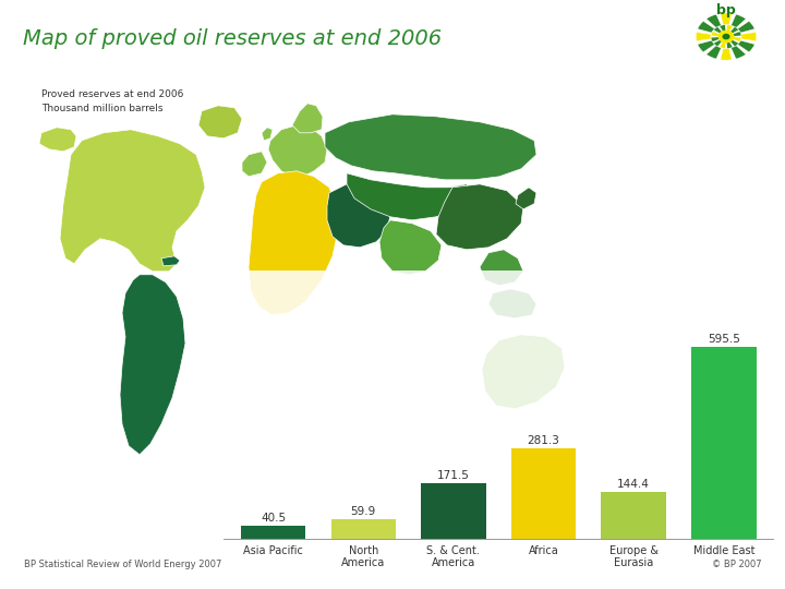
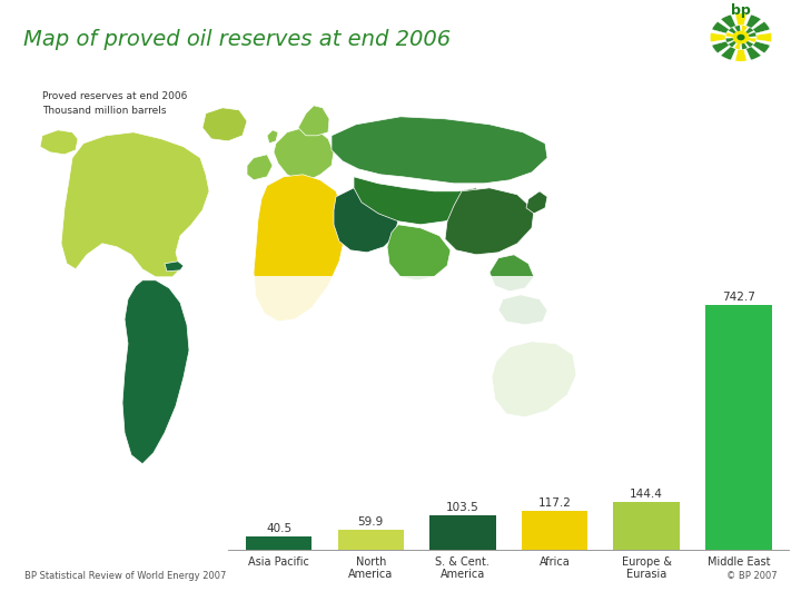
S. & Cent. America: 171.5 -> 103.5
Africa: 281.3 -> 117.2
Middle East: 595.5 -> 742.7
